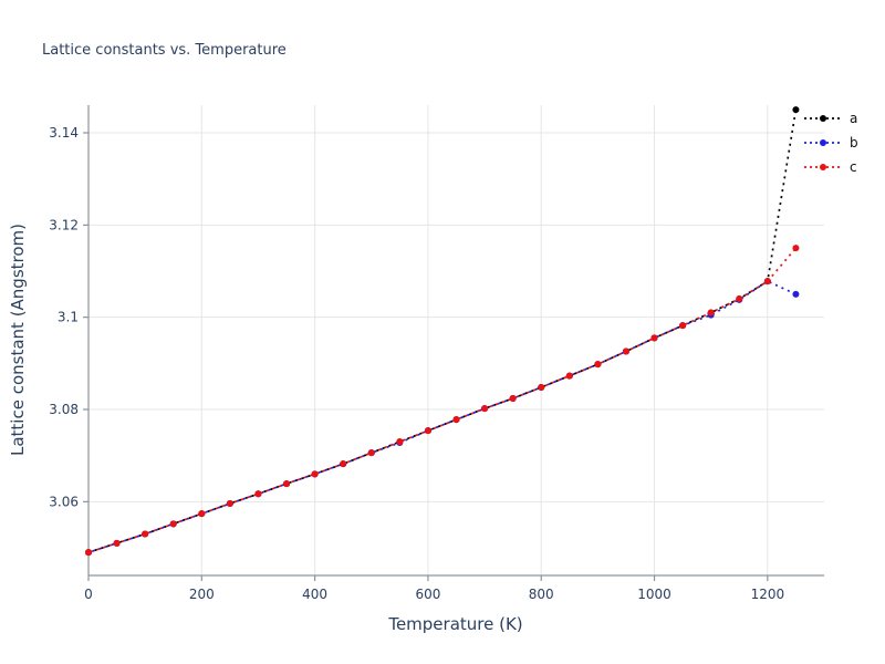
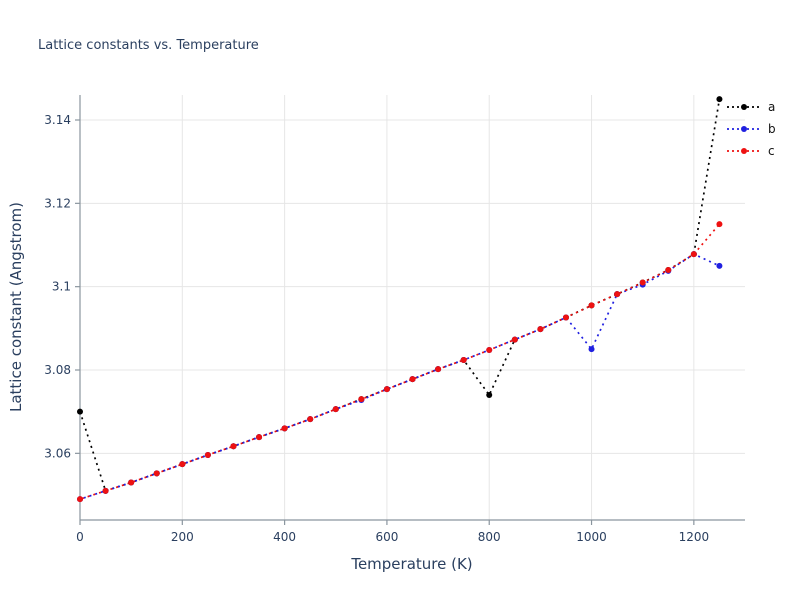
a/0: 3.049 -> 3.070
a/800: 3.085 -> 3.074
b/1000: 3.095 -> 3.085
